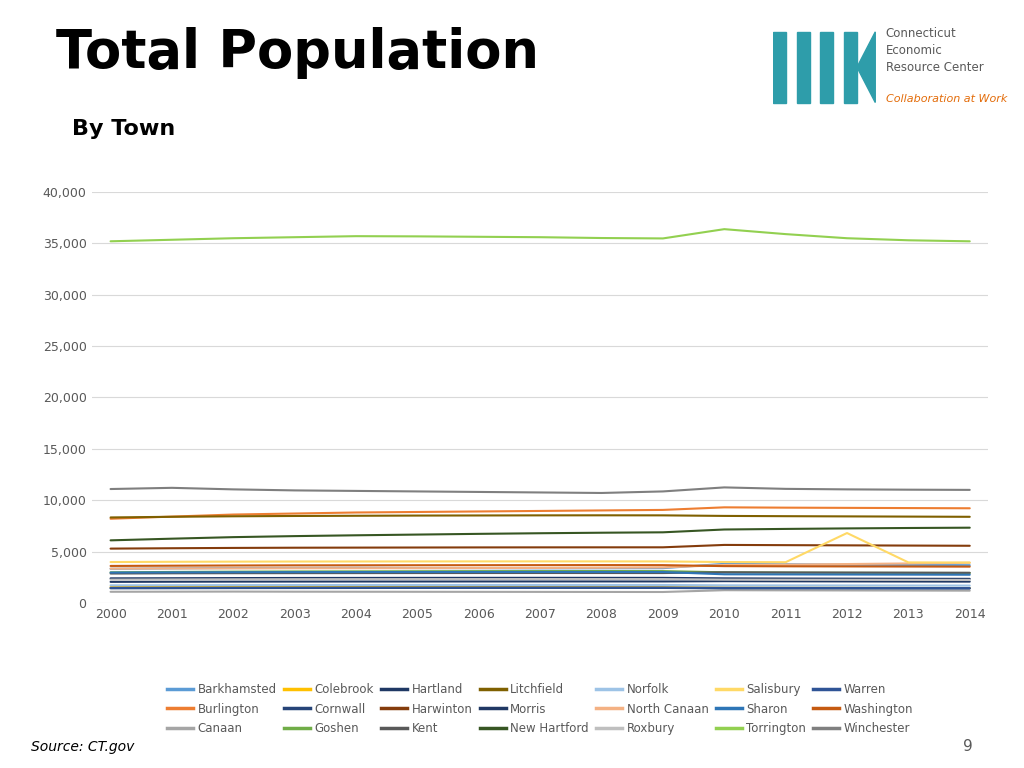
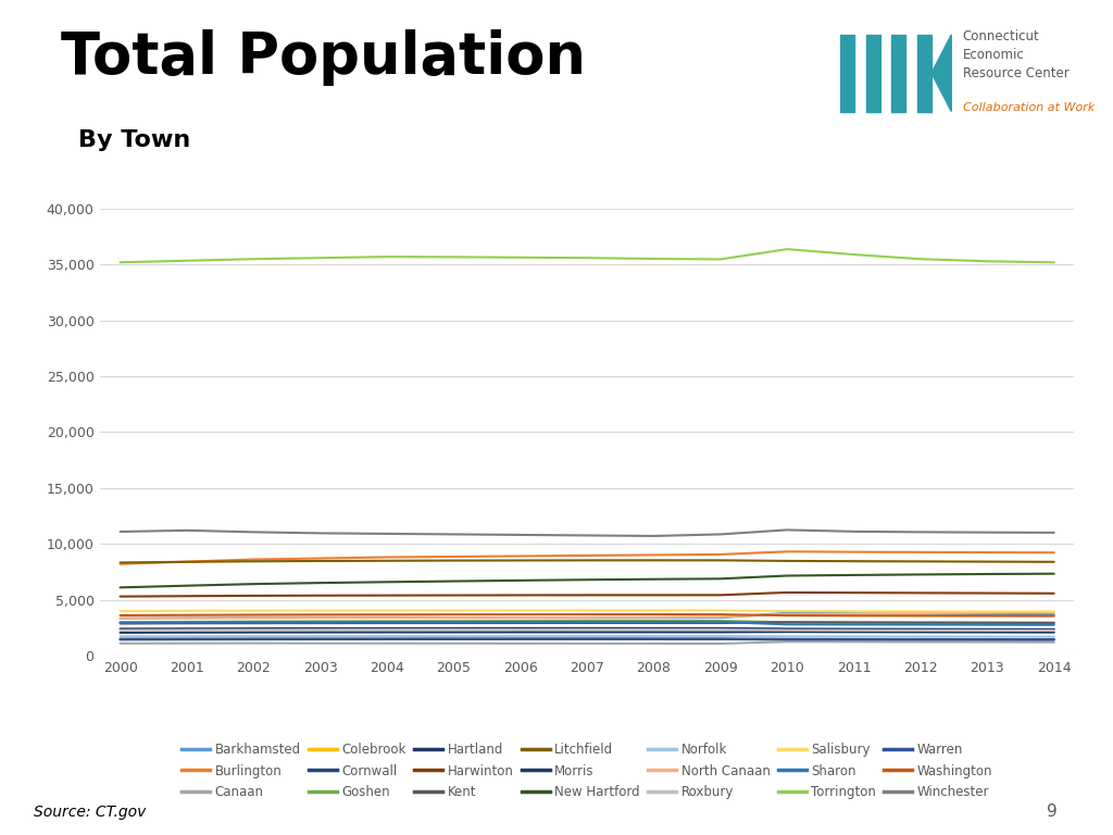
Salisbury/2012: 6,800 -> 4,000
